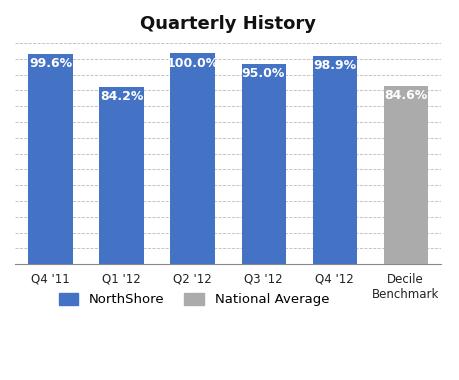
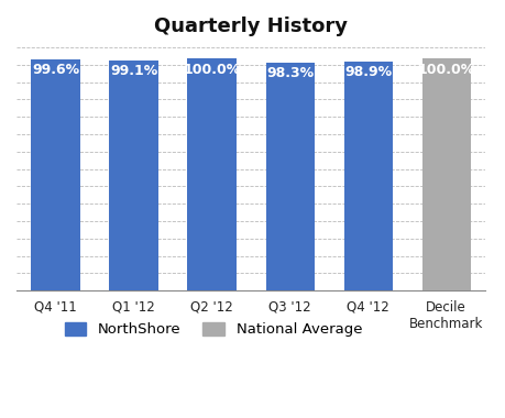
Q1 '12: 84.2% -> 99.1%
Q3 '12: 95.0% -> 98.3%
Decile Benchmark: 84.6% -> 100.0%
